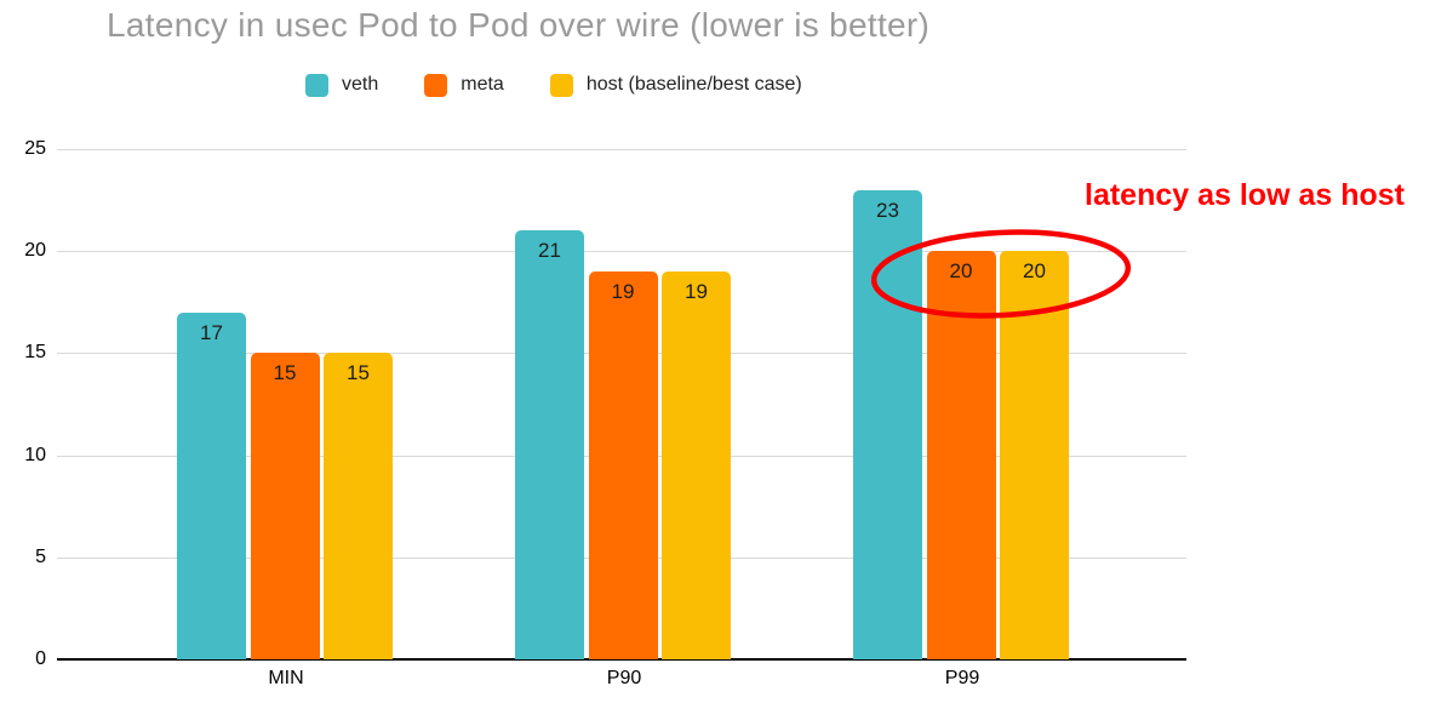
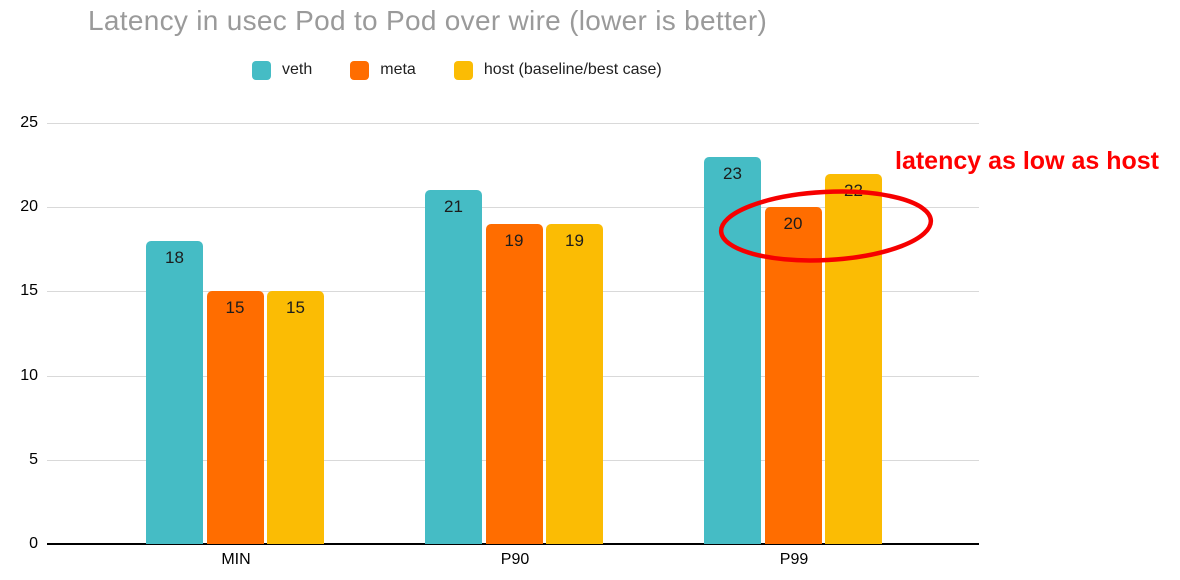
veth/MIN: 17 -> 18
host (baseline/best case)/P99: 20 -> 22
